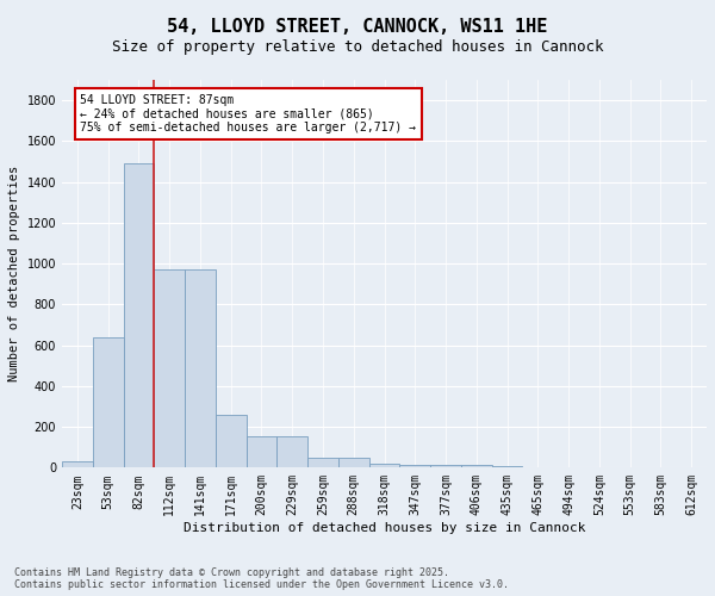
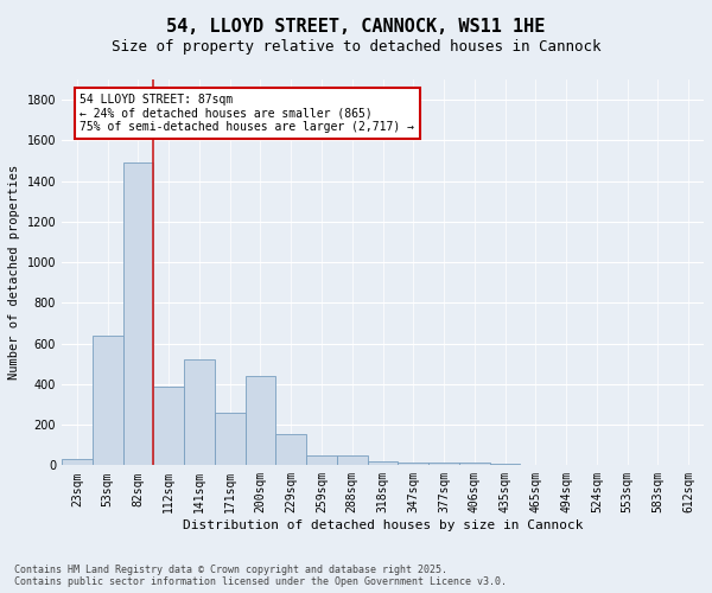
112sqm: 970 -> 390
141sqm: 970 -> 520
200sqm: 160 -> 440
